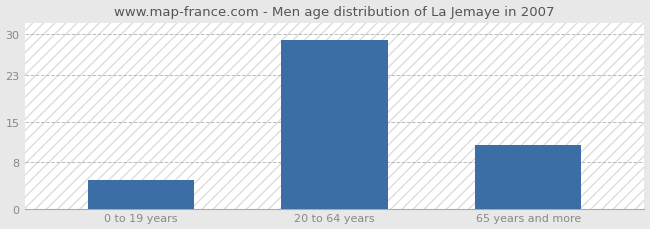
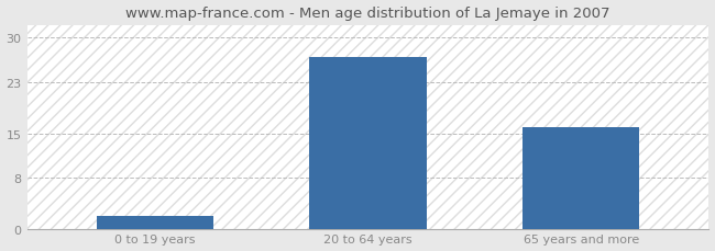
0 to 19 years: 5 -> 2
20 to 64 years: 29 -> 27
65 years and more: 11 -> 16
